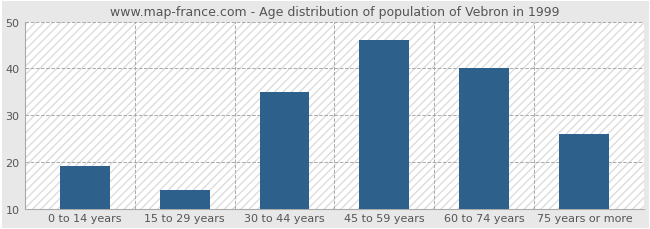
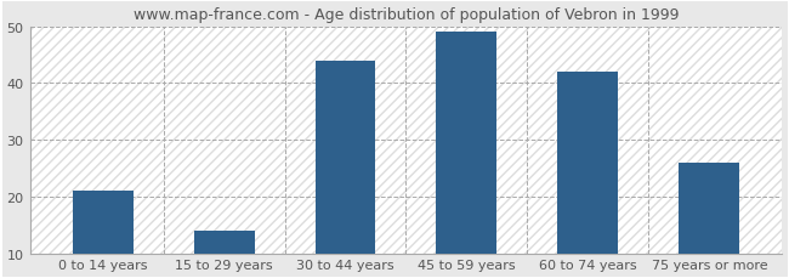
0 to 14 years: 19 -> 21
30 to 44 years: 35 -> 44
45 to 59 years: 46 -> 49
60 to 74 years: 40 -> 42
